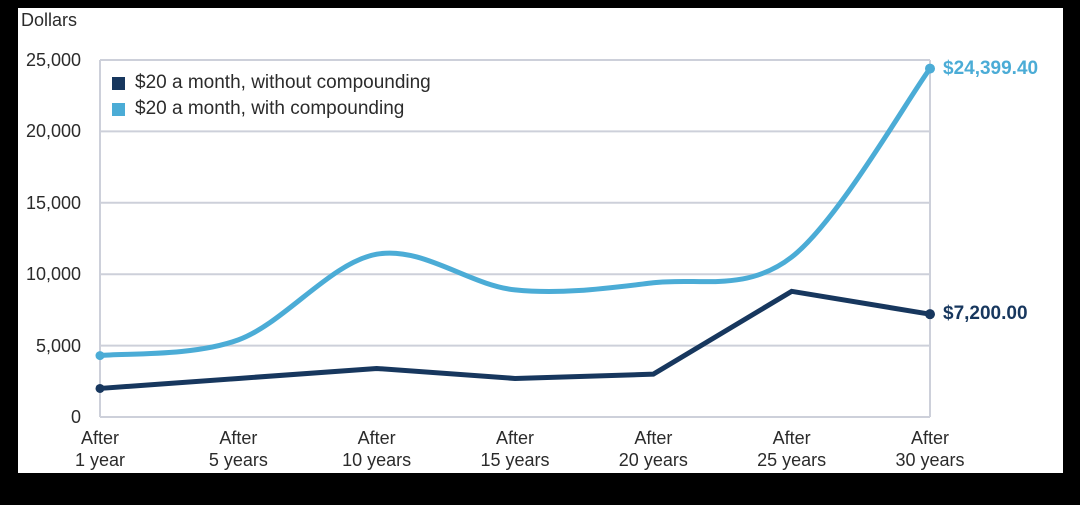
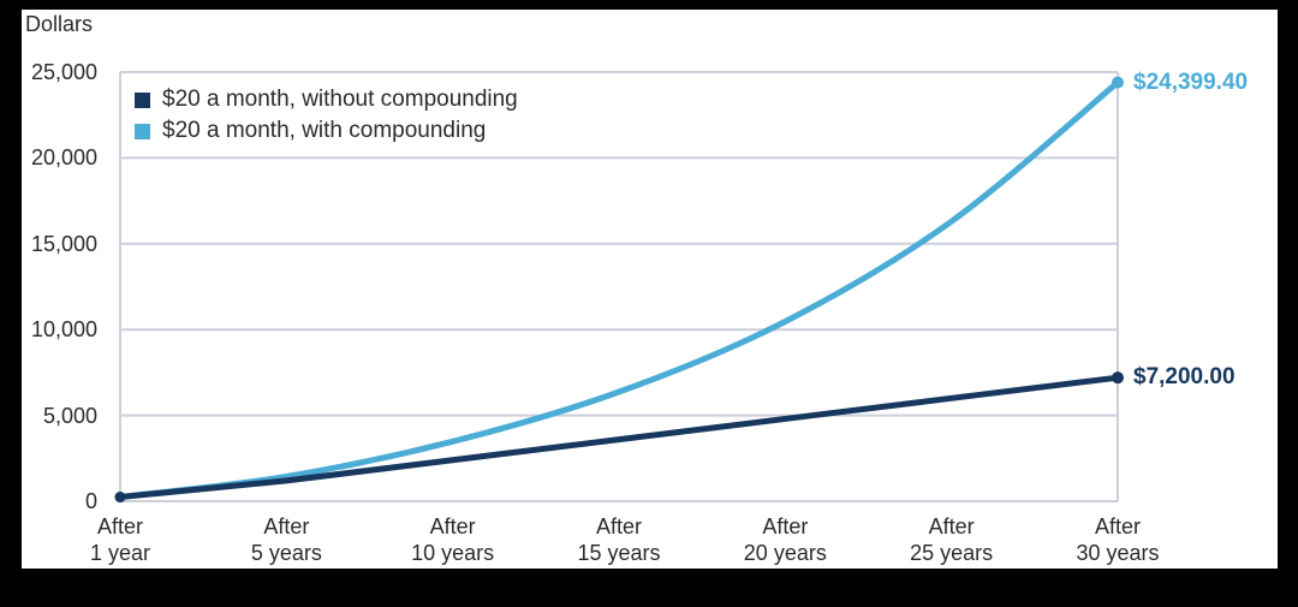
$20 a month, without compounding/After 1 year: 2000 -> 200
$20 a month, with compounding/After 1 year: 4300 -> 200
$20 a month, without compounding/After 5 years: 2700 -> 1200
$20 a month, with compounding/After 5 years: 5400 -> 1400
$20 a month, without compounding/After 10 years: 3400 -> 2400
$20 a month, with compounding/After 10 years: 11400 -> 3500
$20 a month, without compounding/After 15 years: 2700 -> 3600
$20 a month, with compounding/After 15 years: 8900 -> 6400
$20 a month, without compounding/After 20 years: 3000 -> 4800
$20 a month, with compounding/After 20 years: 9400 -> 10500
$20 a month, without compounding/After 25 years: 8800 -> 6000
$20 a month, with compounding/After 25 years: 11200 -> 16300
